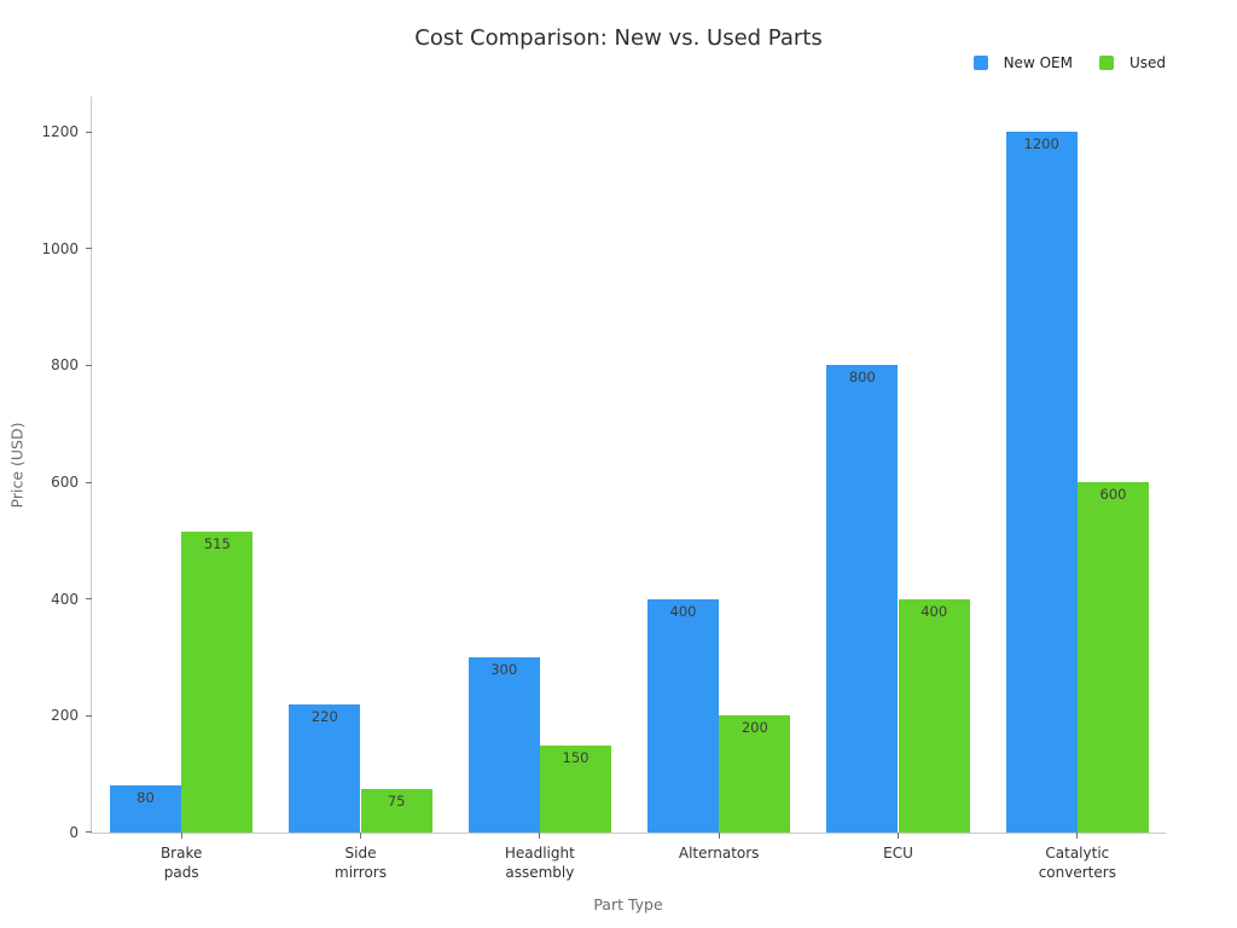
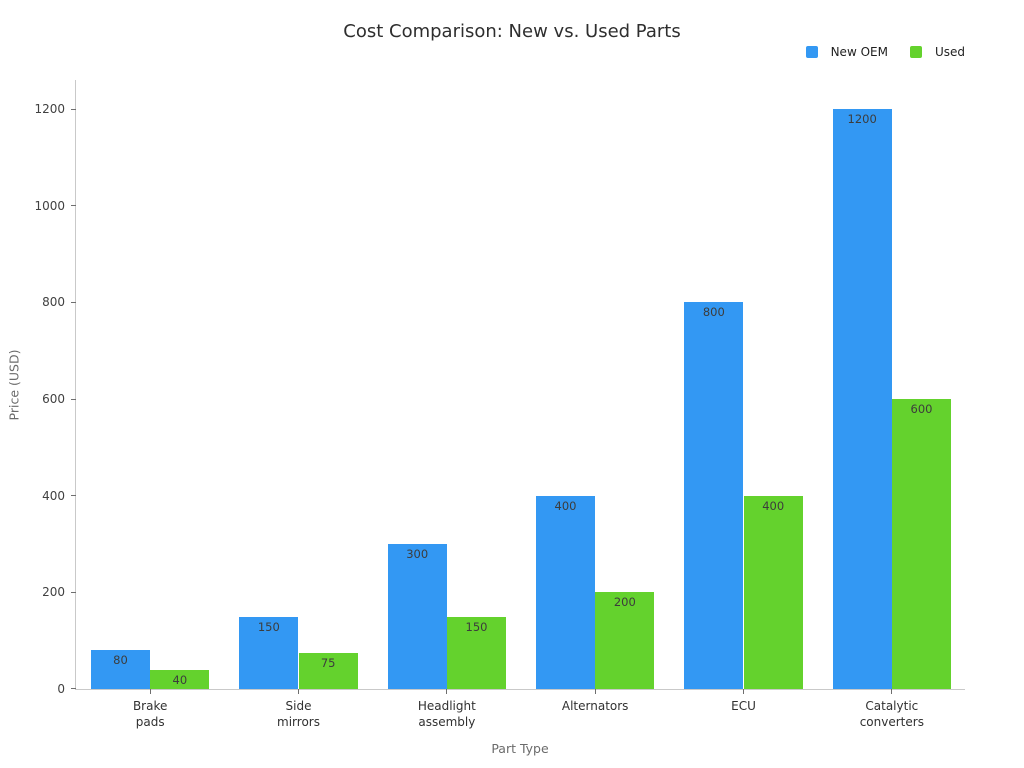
Used/Brake pads: 515 -> 40
New OEM/Side mirrors: 220 -> 150
